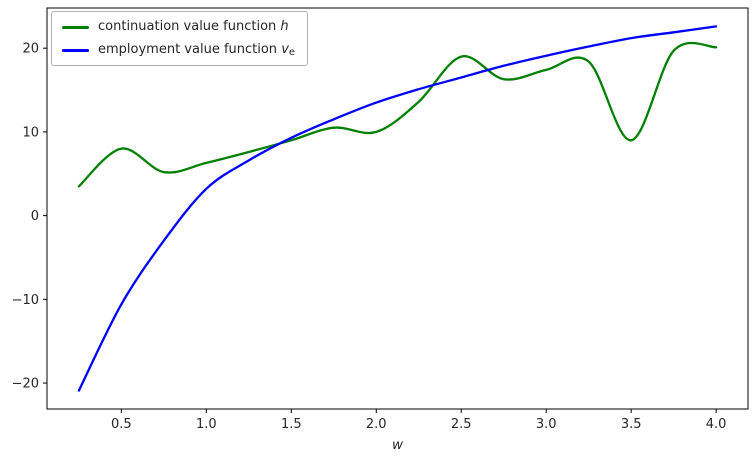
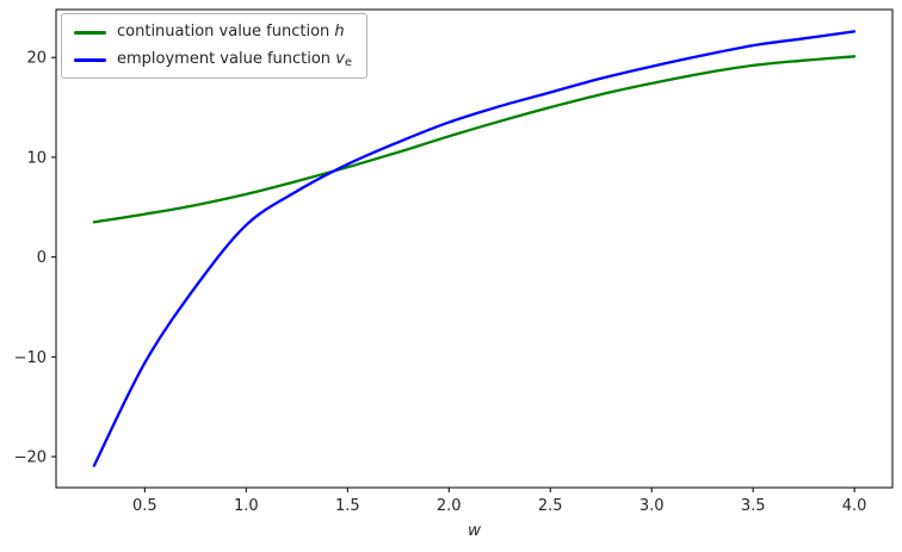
continuation value function h/0.5: 8 -> 4
continuation value function h/2.0: 10 -> 12
continuation value function h/2.5: 19 -> 15
continuation value function h/3.5: 9 -> 19
